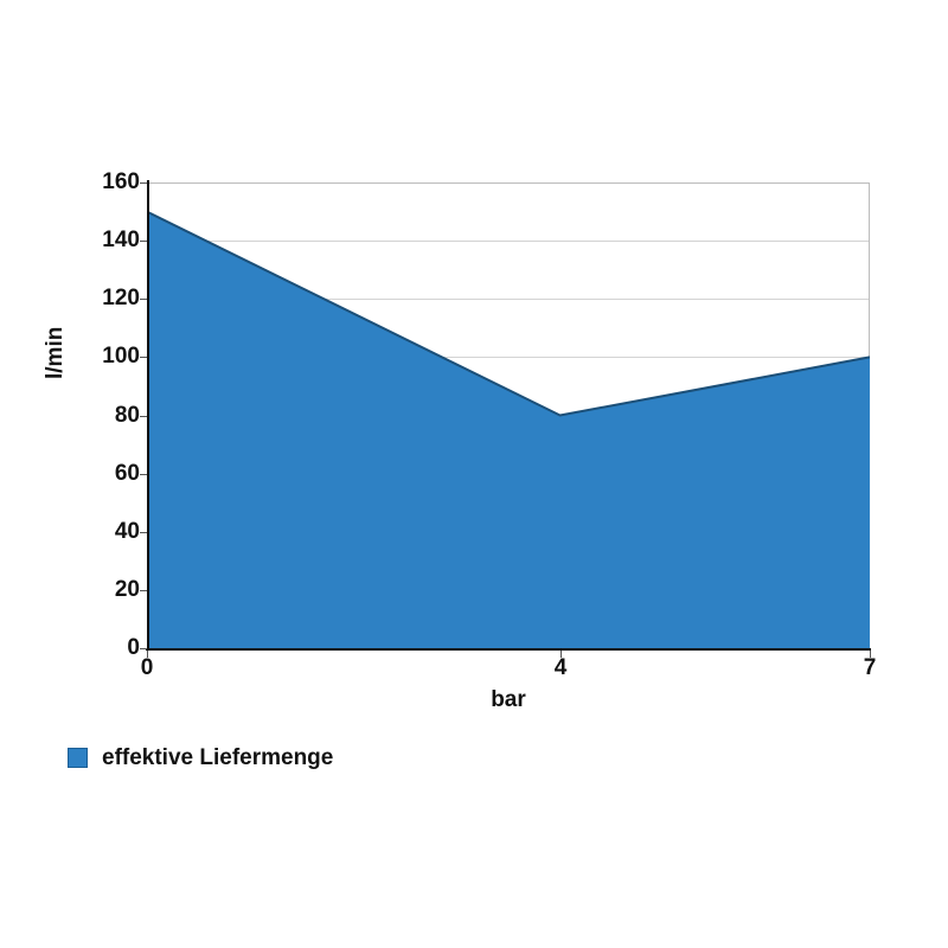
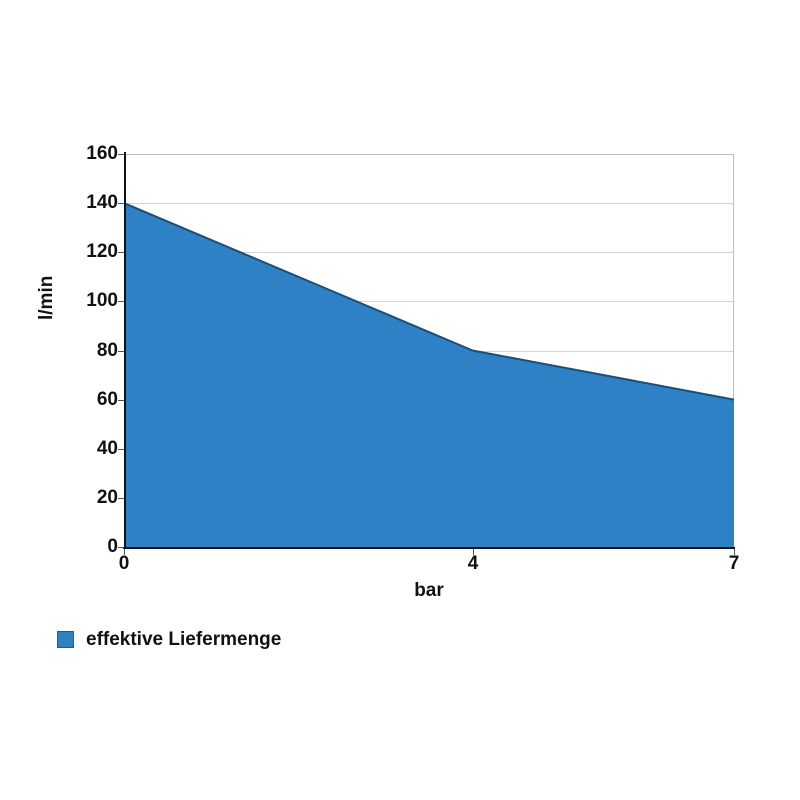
0: 150 -> 140
7: 100 -> 60
